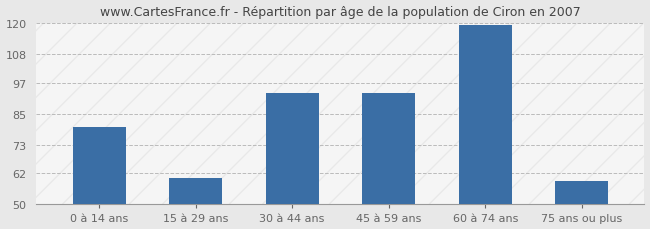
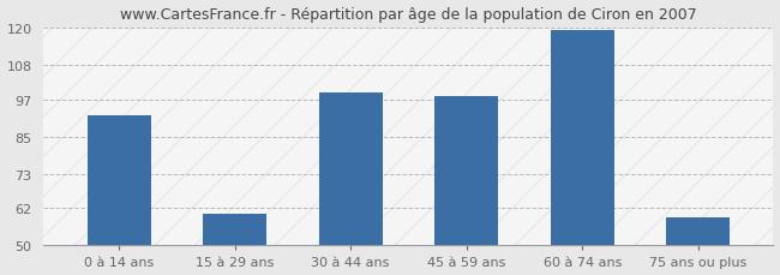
0 à 14 ans: 80 -> 92
30 à 44 ans: 93 -> 99
45 à 59 ans: 93 -> 98
